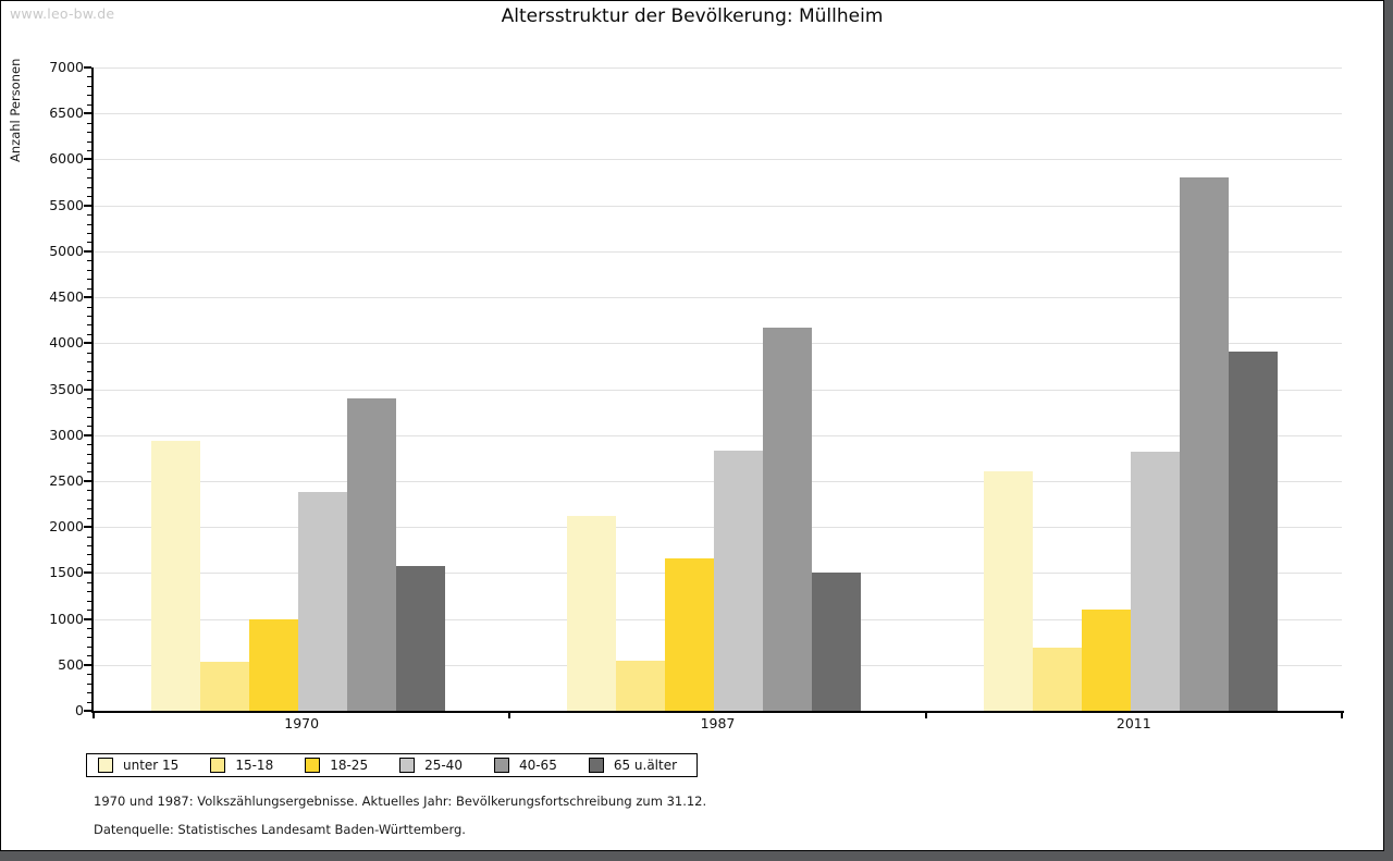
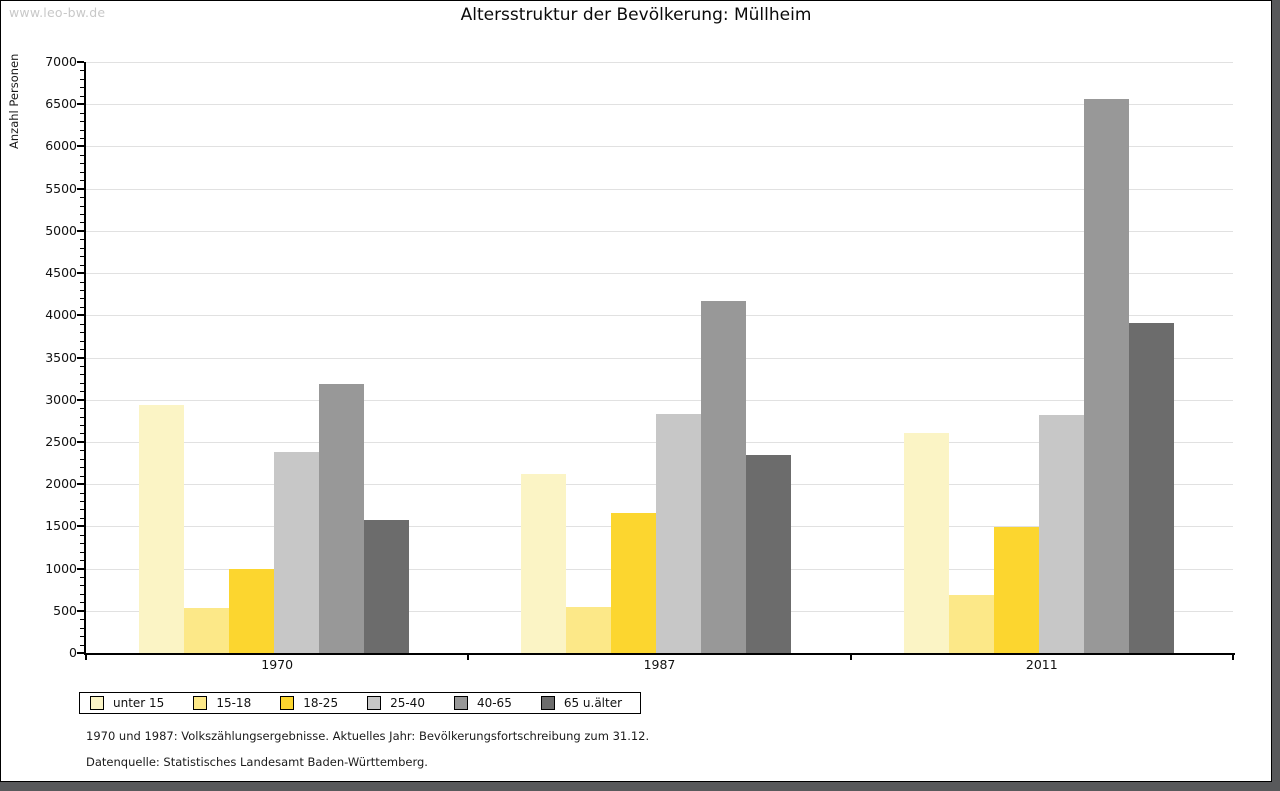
40-65/1970: 3400 -> 3200
65 u.älter/1987: 1500 -> 2300
18-25/2011: 1100 -> 1500
40-65/2011: 5800 -> 6600
